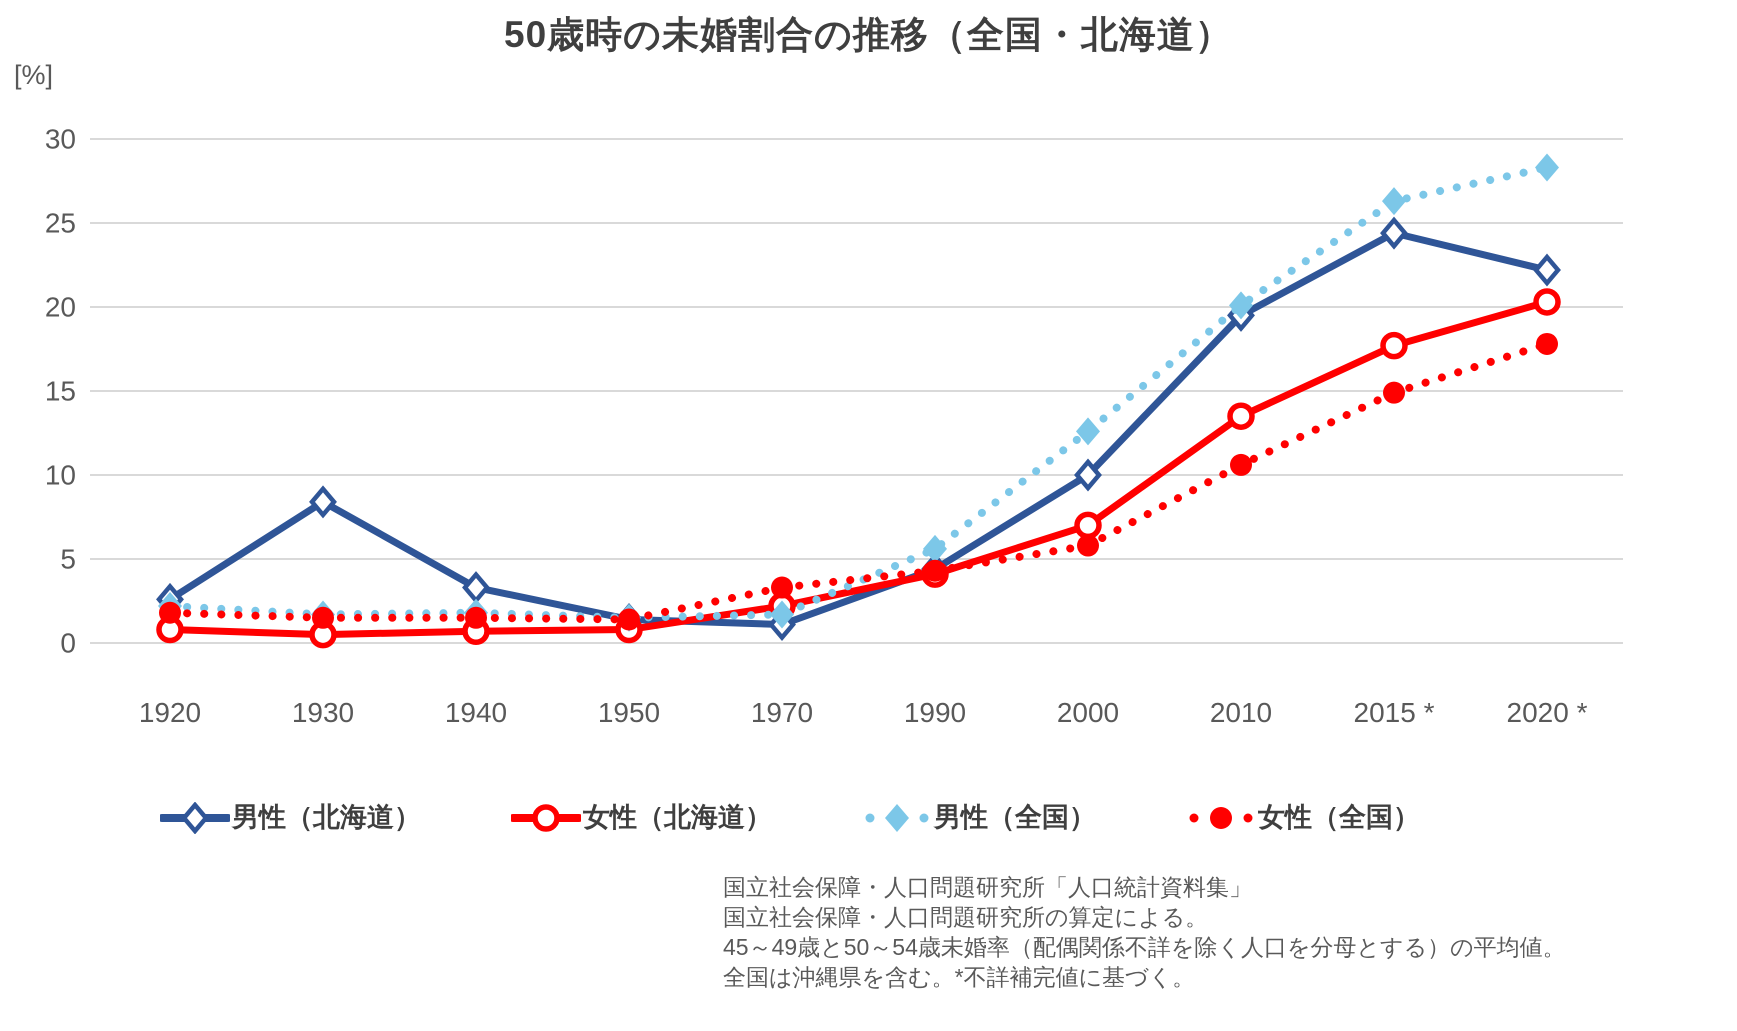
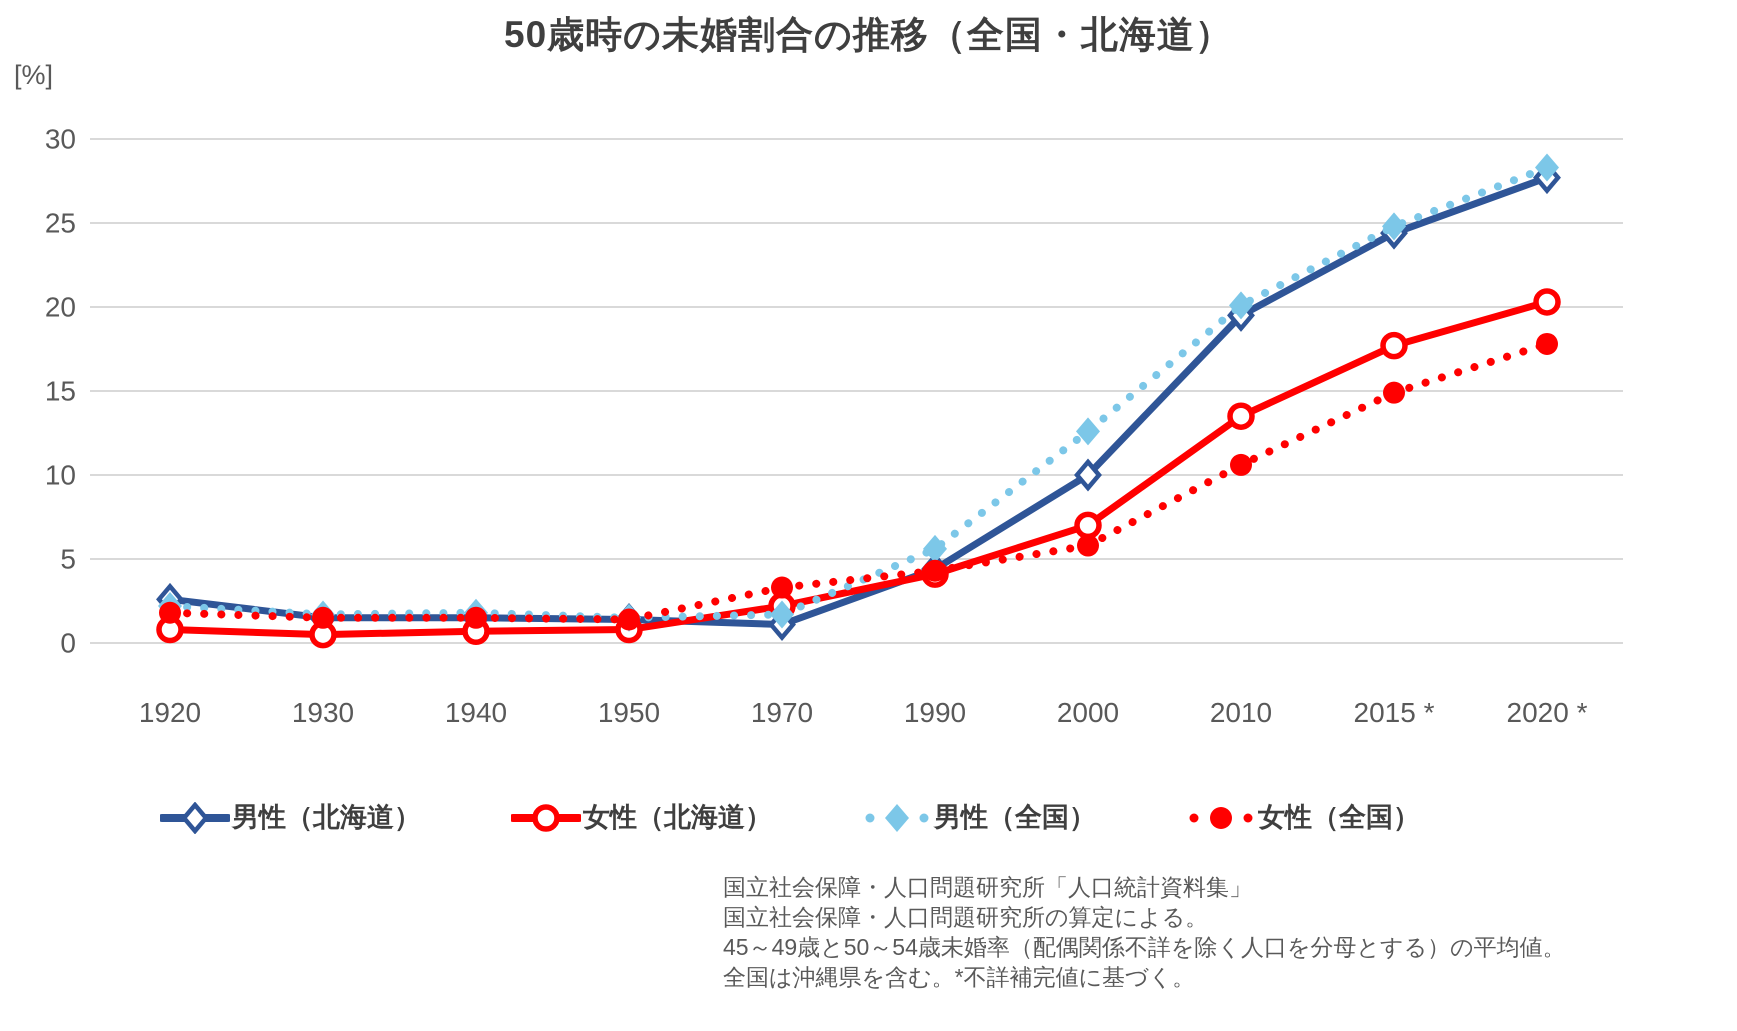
男性（北海道）/1930: 8.4 -> 1.5
男性（北海道）/1940: 3.3 -> 1.5
男性（全国）/2015 *: 26.3 -> 24.8
男性（北海道）/2020 *: 22.2 -> 27.7
